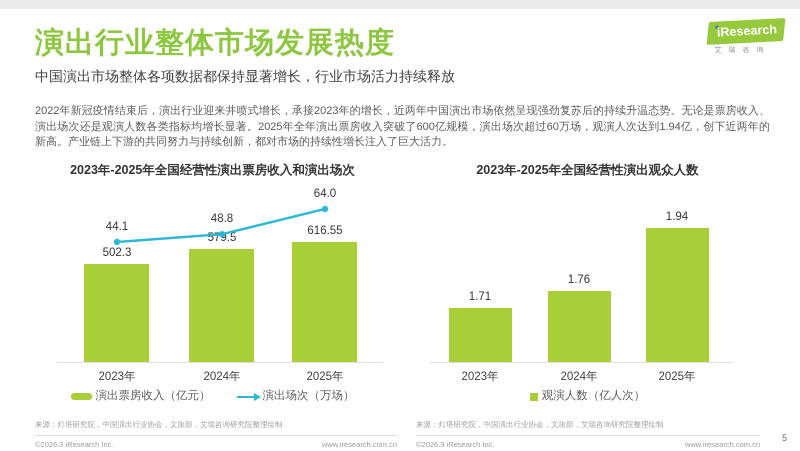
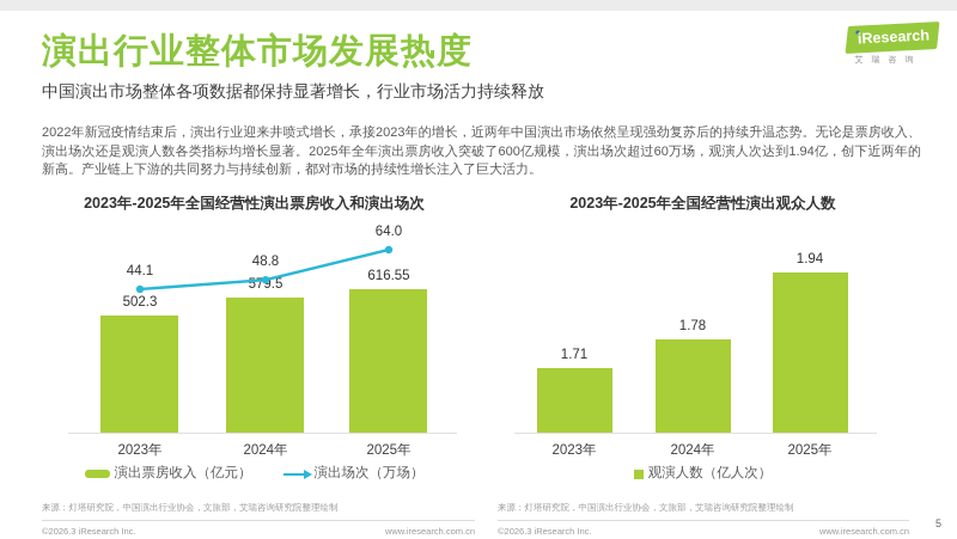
2023年-2025年全国经营性演出观众人数/2024年: 1.76 -> 1.78
